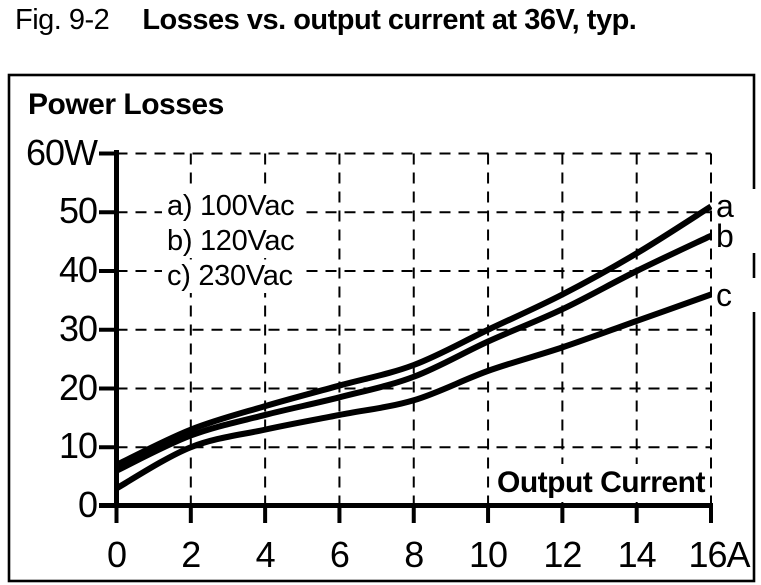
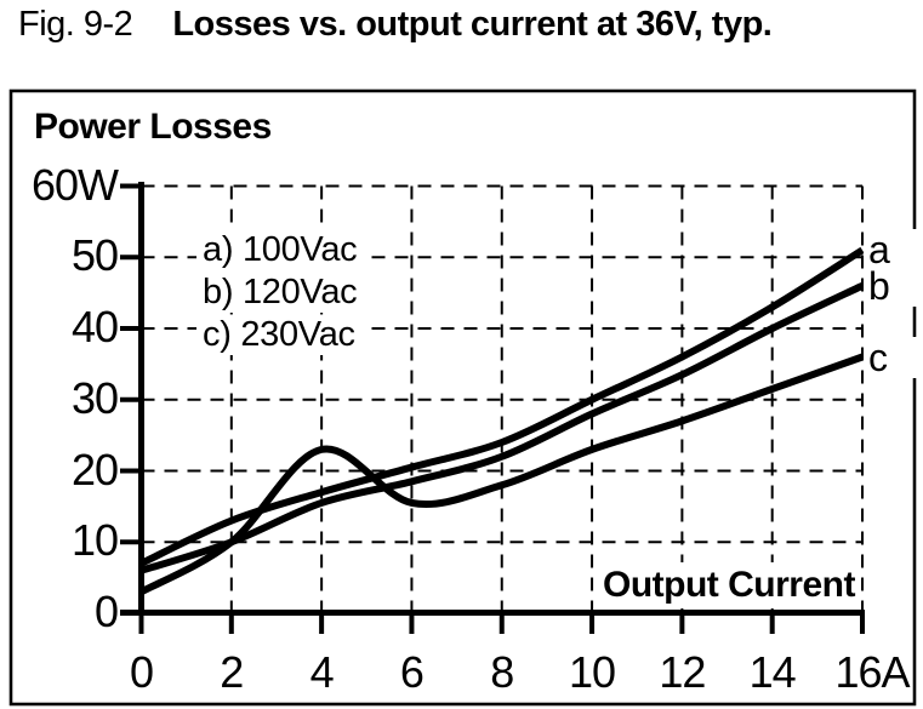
b) 120Vac/2: 12 -> 10
c) 230Vac/4: 13 -> 23
